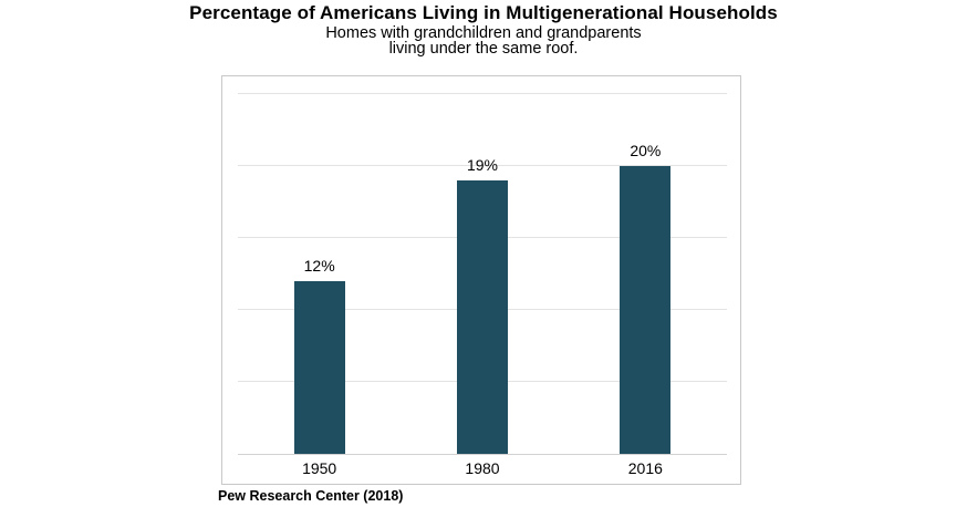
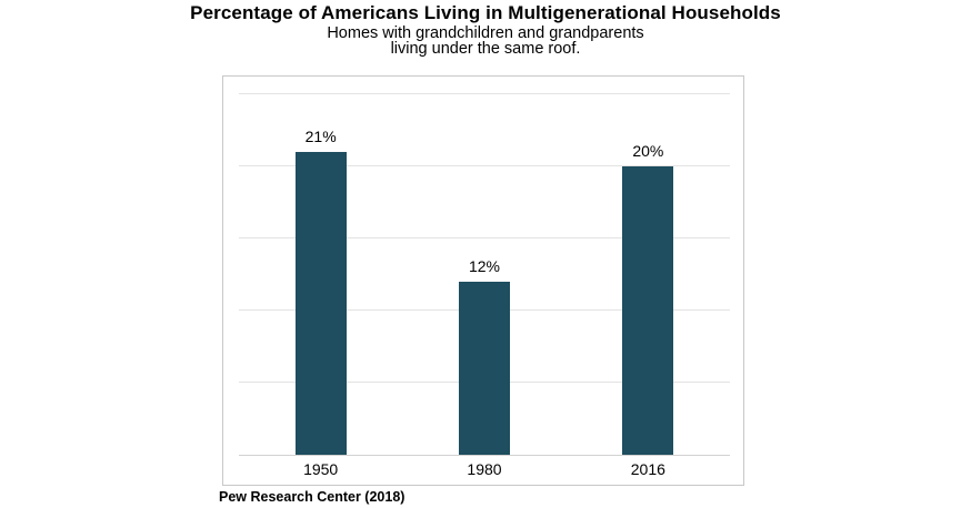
1950: 12% -> 21%
1980: 19% -> 12%
